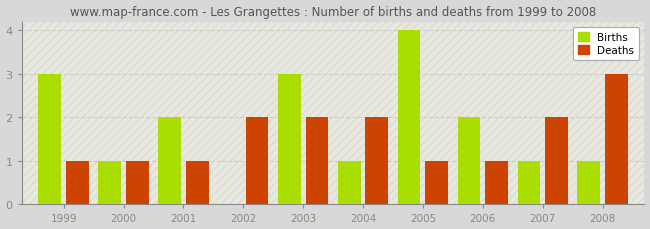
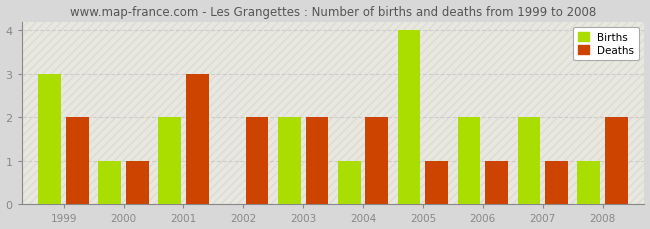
Deaths/1999: 1 -> 2
Deaths/2001: 1 -> 3
Births/2003: 3 -> 2
Births/2007: 1 -> 2
Deaths/2007: 2 -> 1
Deaths/2008: 3 -> 2
